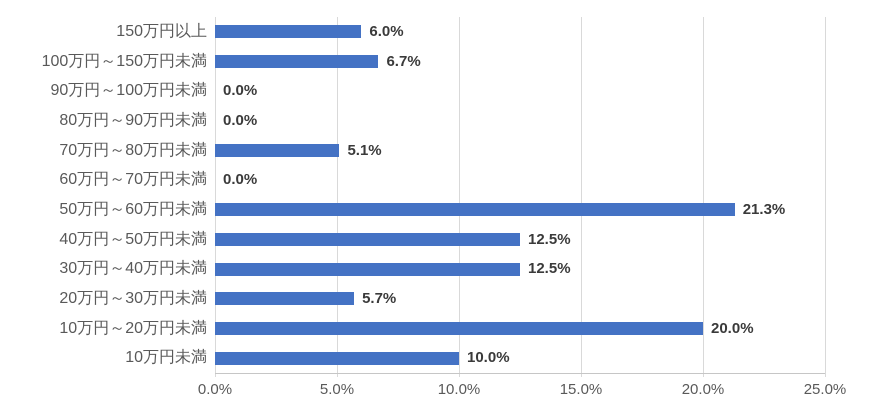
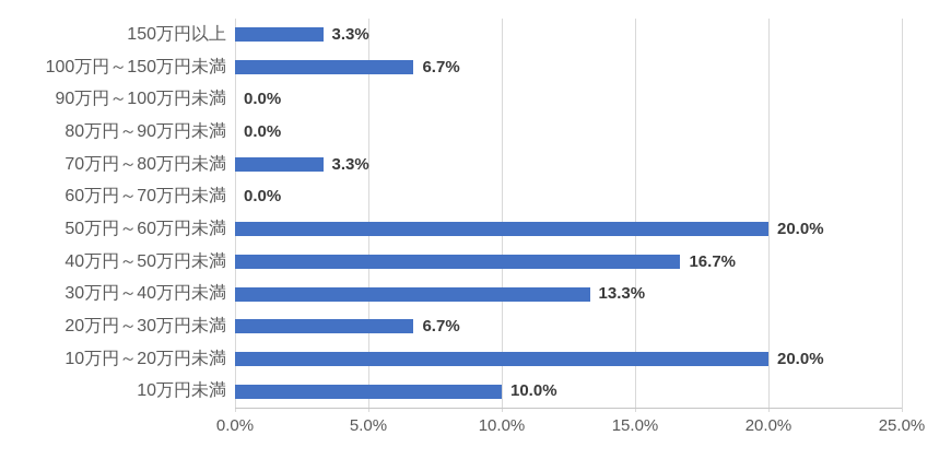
150万円以上: 6.0% -> 3.3%
70万円～80万円未満: 5.1% -> 3.3%
50万円～60万円未満: 21.3% -> 20.0%
40万円～50万円未満: 12.5% -> 16.7%
30万円～40万円未満: 12.5% -> 13.3%
20万円～30万円未満: 5.7% -> 6.7%
